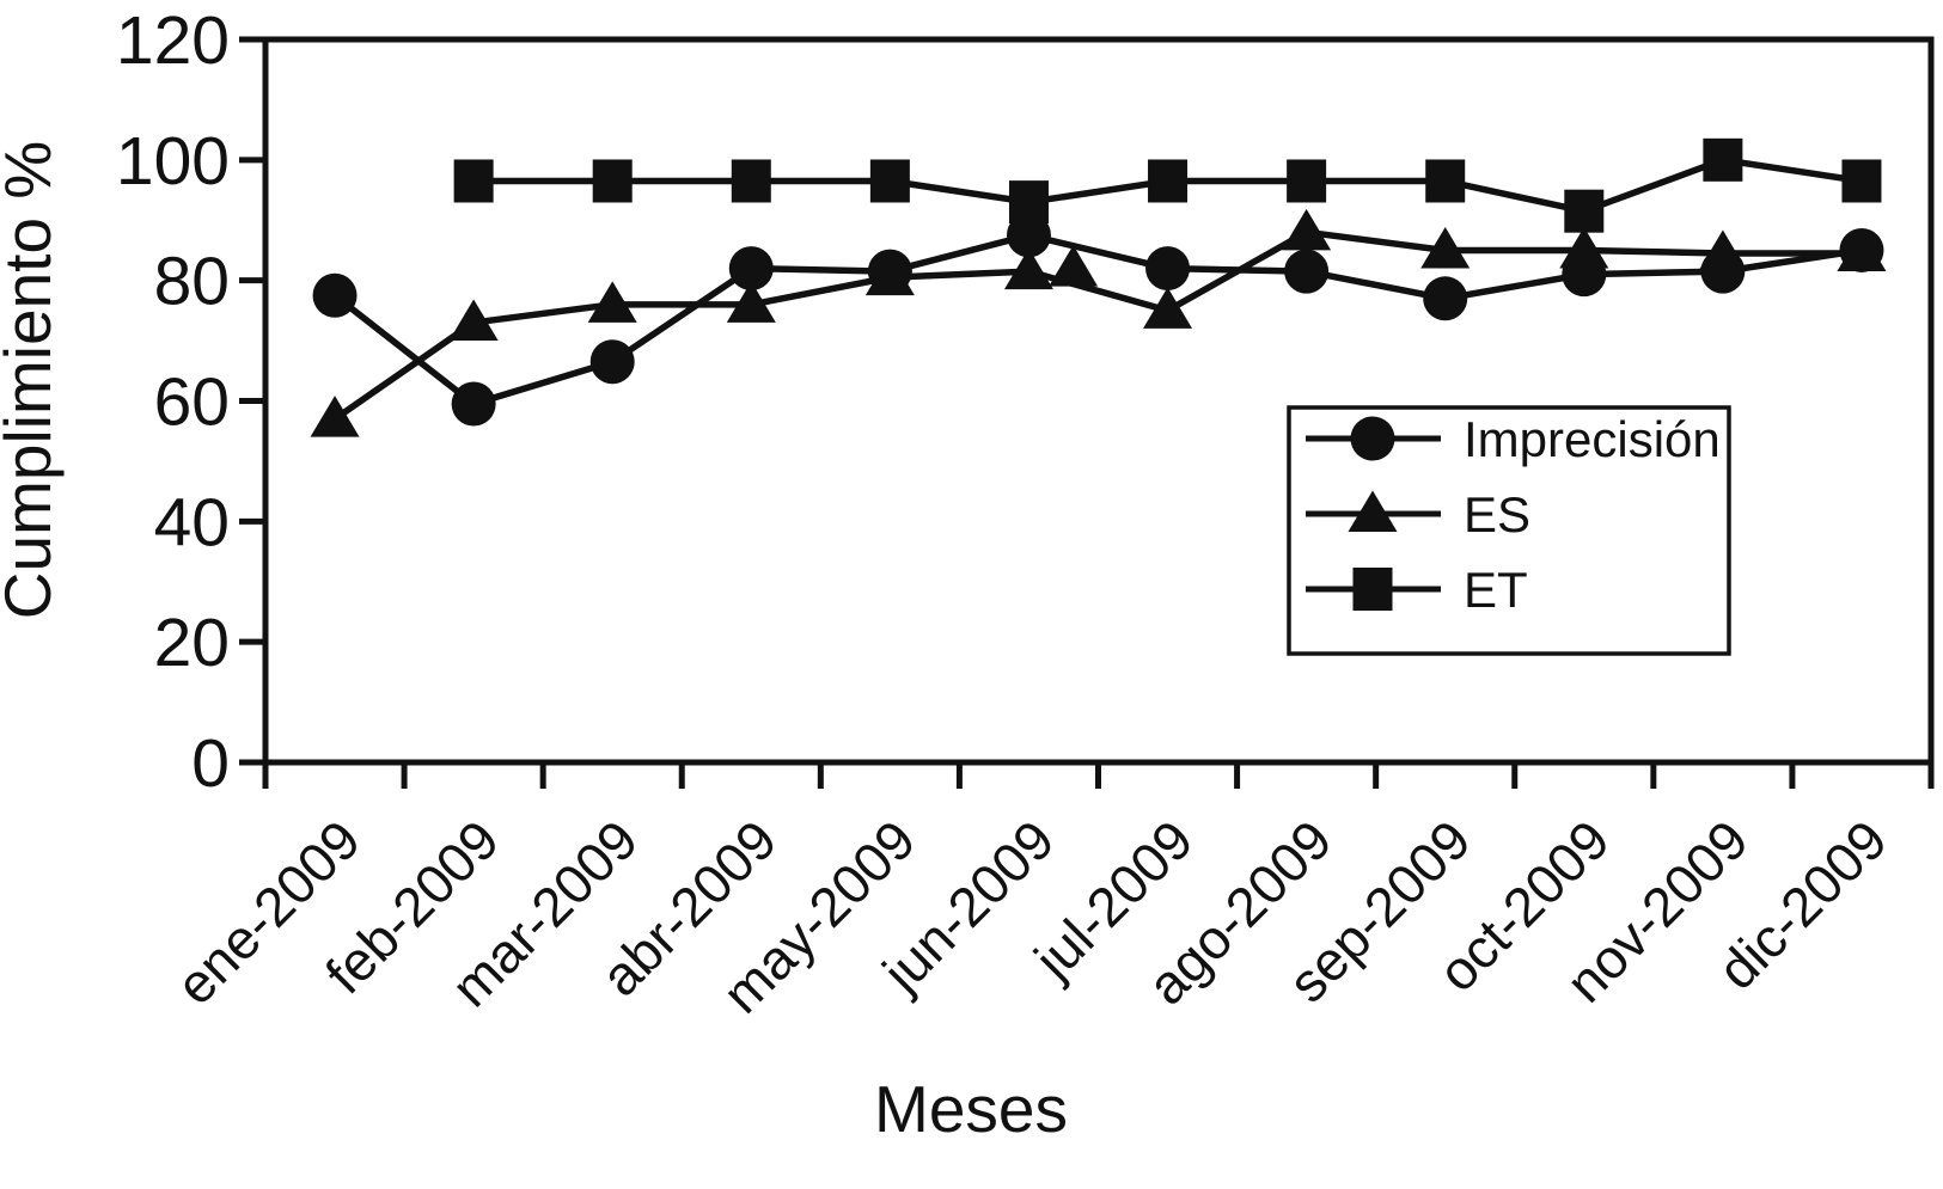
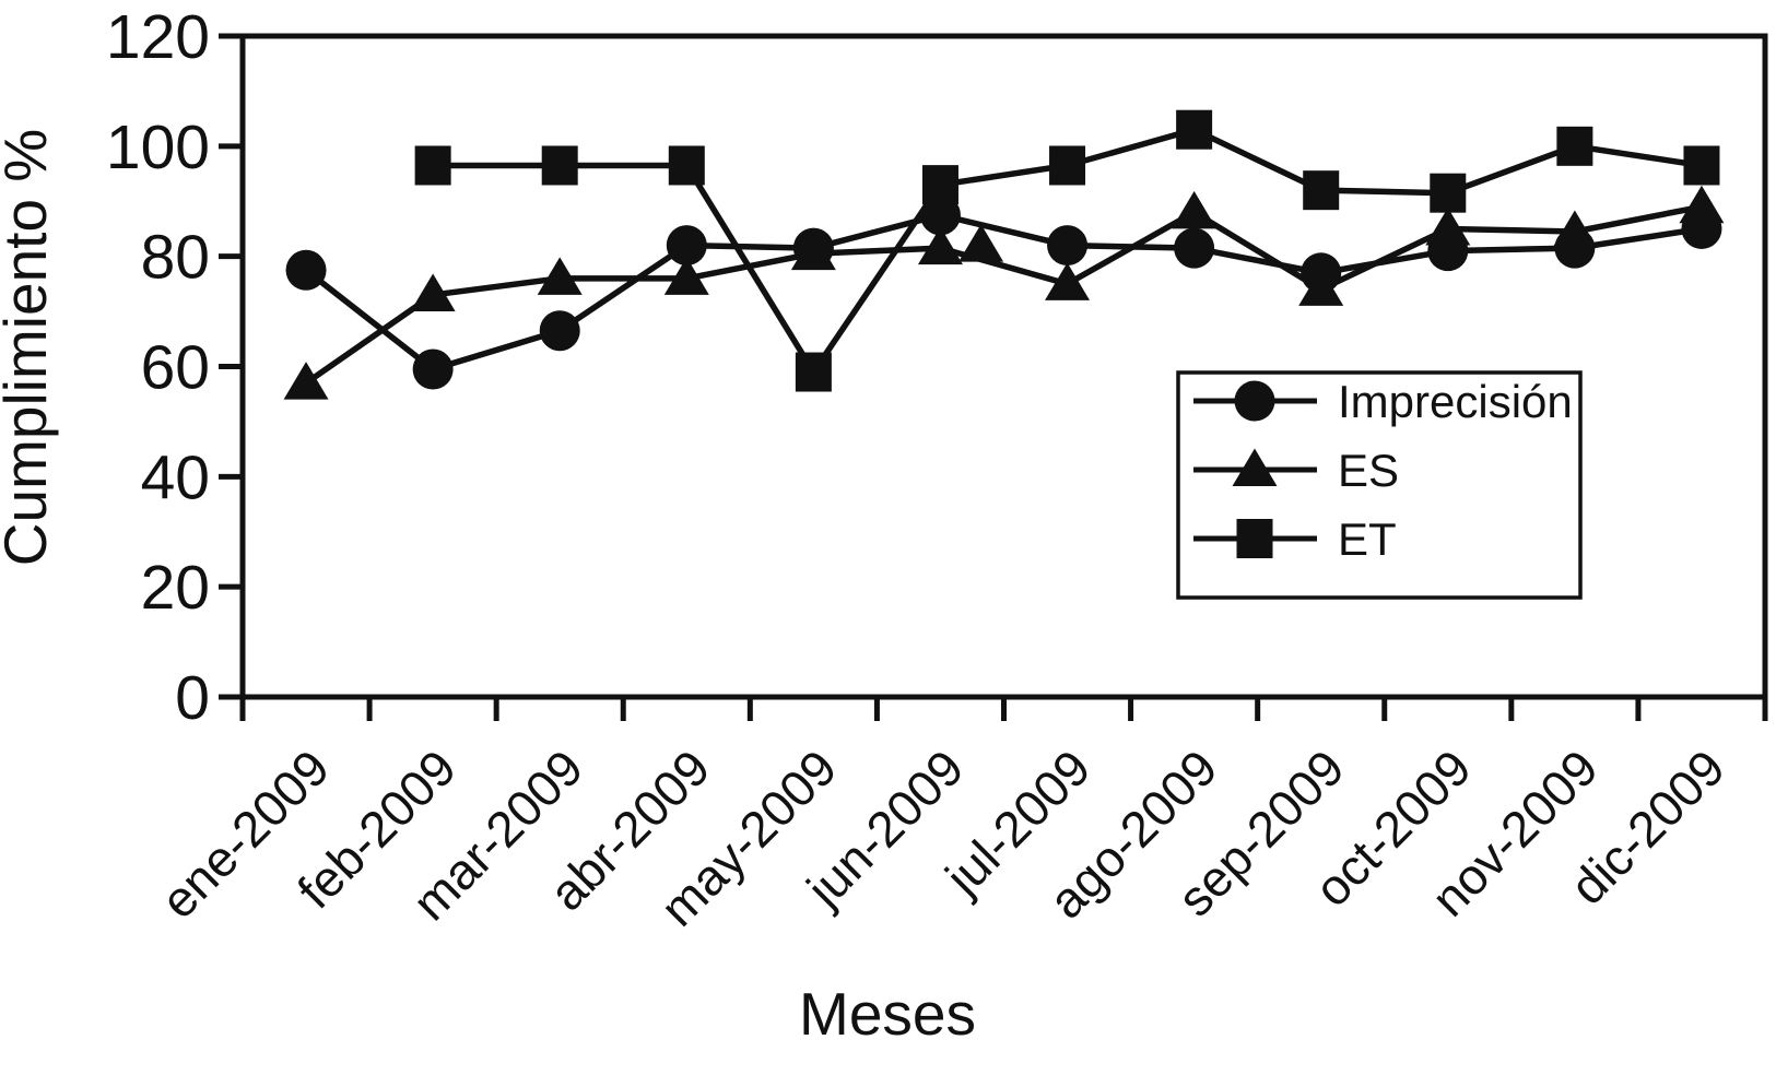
ET/may-2009: 96 -> 59
ET/ago-2009: 96 -> 103
ES/sep-2009: 85 -> 74
ET/sep-2009: 96 -> 92
ES/dic-2009: 84 -> 89
